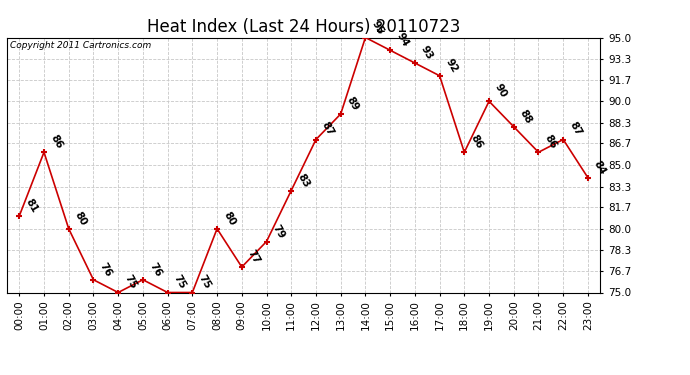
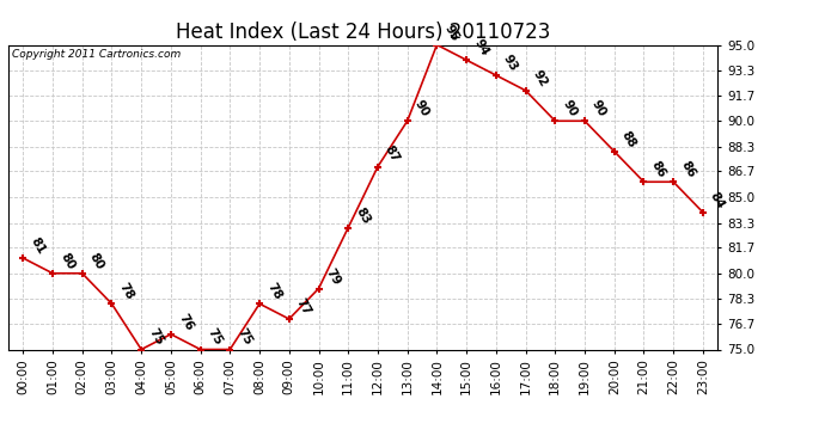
01:00: 86 -> 80
03:00: 76 -> 78
08:00: 80 -> 78
13:00: 89 -> 90
18:00: 86 -> 90
22:00: 87 -> 86
